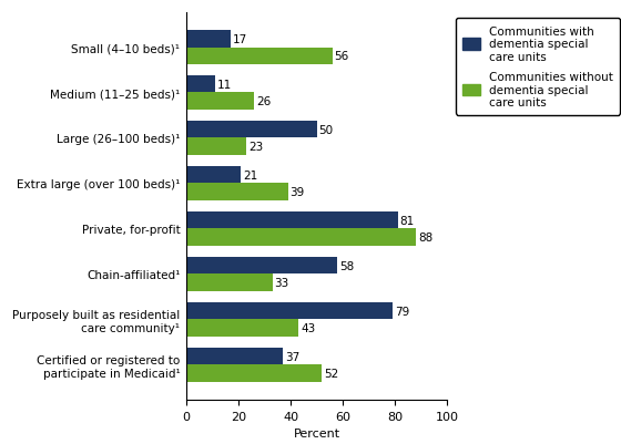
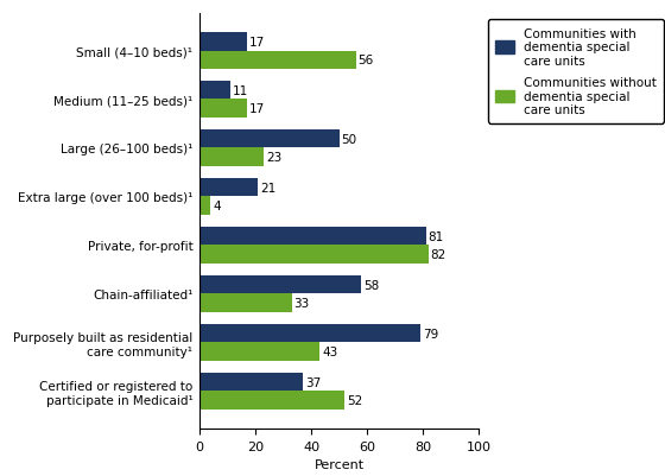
Communities without dementia special care units/Medium (11–25 beds)¹: 26 -> 17
Communities without dementia special care units/Extra large (over 100 beds)¹: 39 -> 4
Communities without dementia special care units/Private, for-profit: 88 -> 82
